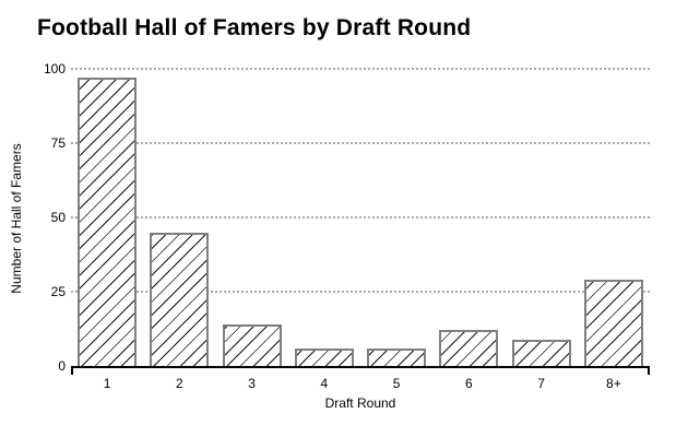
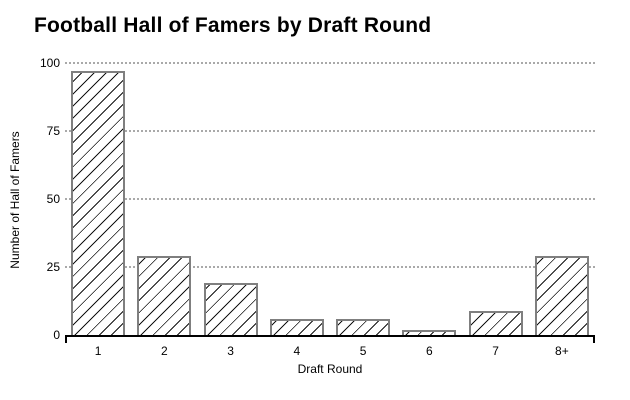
2: 45 -> 29
3: 14 -> 19
6: 12 -> 2
